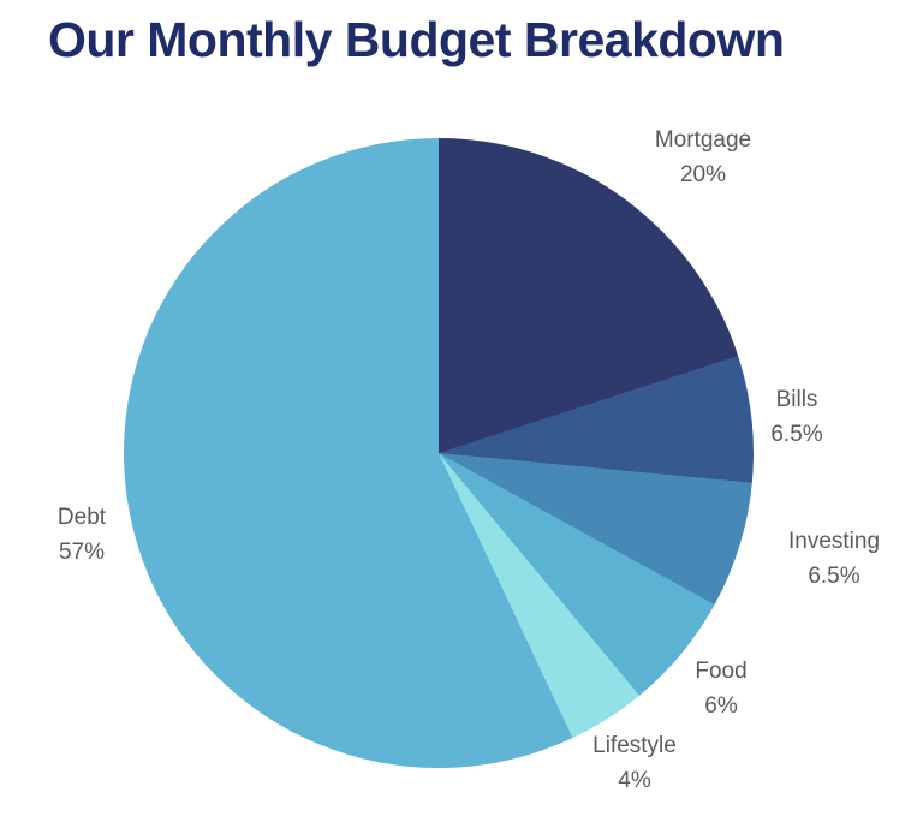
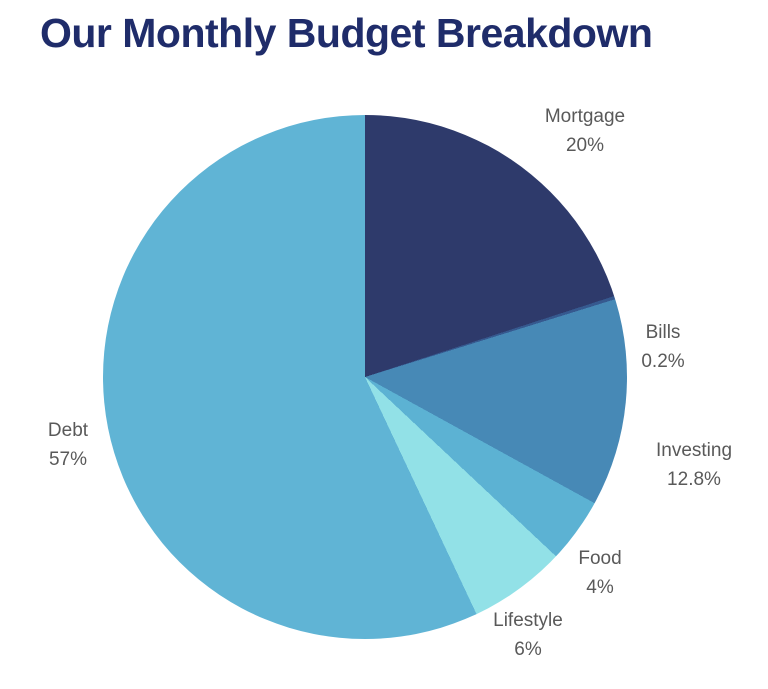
Bills: 6.5% -> 0.2%
Investing: 6.5% -> 12.8%
Food: 6% -> 4%
Lifestyle: 4% -> 6%
